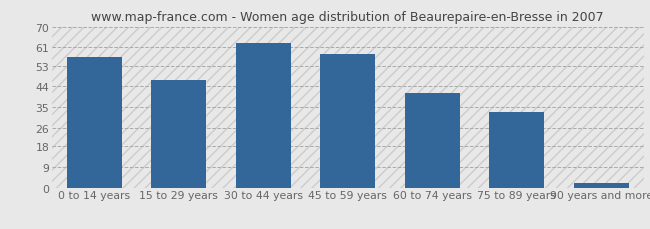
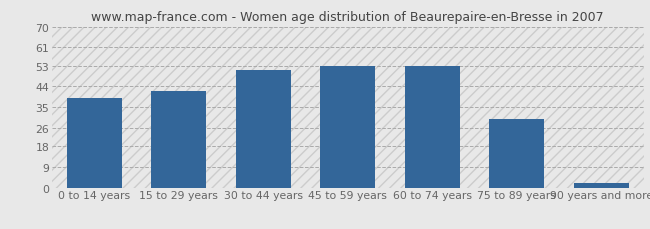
0 to 14 years: 57 -> 39
15 to 29 years: 47 -> 42
30 to 44 years: 63 -> 51
45 to 59 years: 58 -> 53
60 to 74 years: 41 -> 53
75 to 89 years: 33 -> 30
